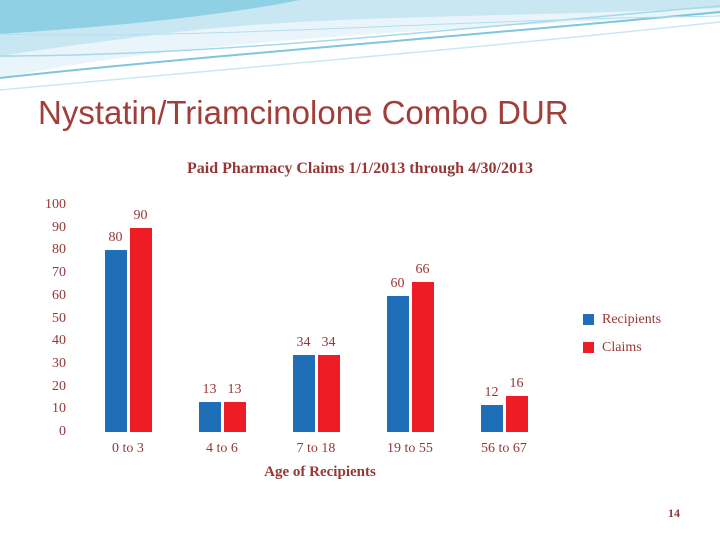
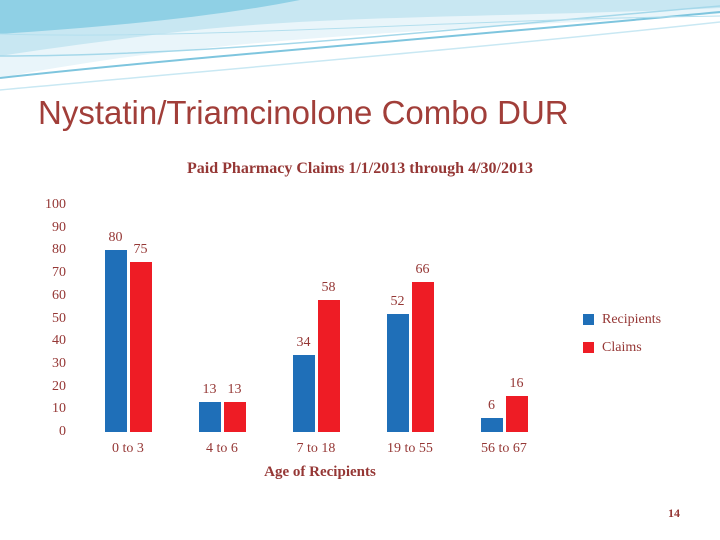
Claims/0 to 3: 90 -> 75
Claims/7 to 18: 34 -> 58
Recipients/19 to 55: 60 -> 52
Recipients/56 to 67: 12 -> 6
